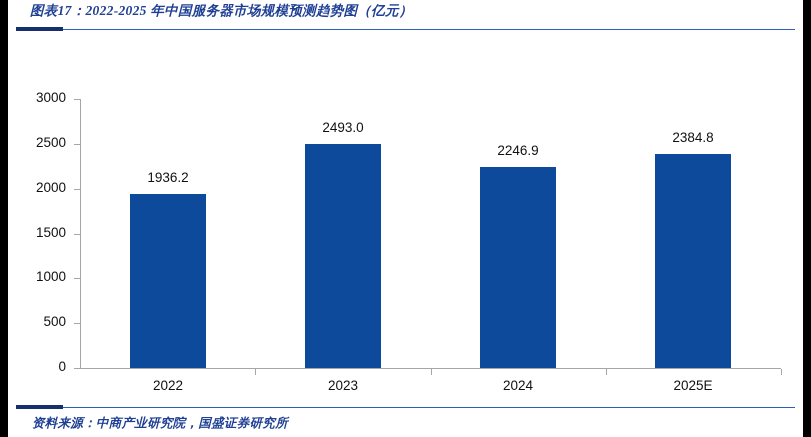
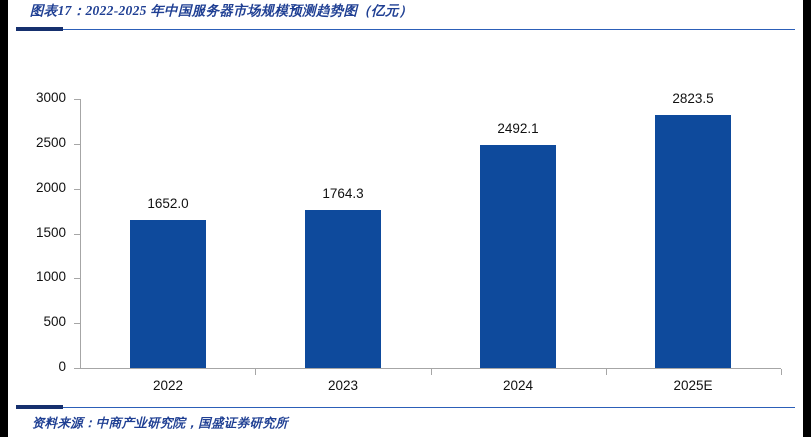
2022: 1936.2 -> 1652.0
2023: 2493.0 -> 1764.3
2024: 2246.9 -> 2492.1
2025E: 2384.8 -> 2823.5
